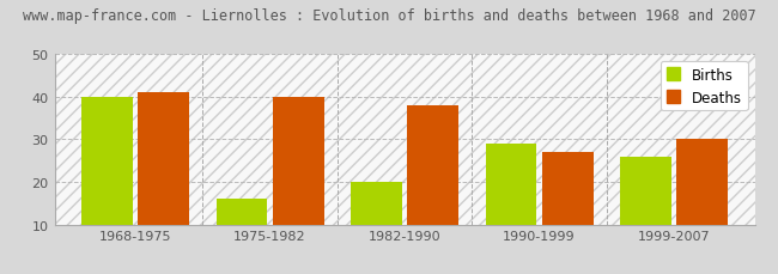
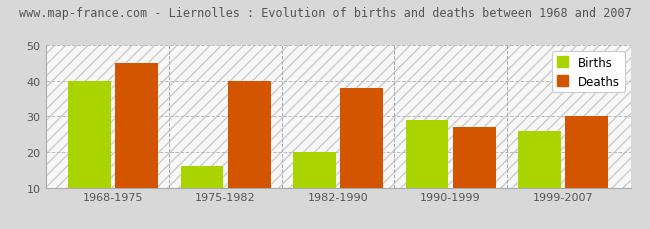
Deaths/1968-1975: 41 -> 45
